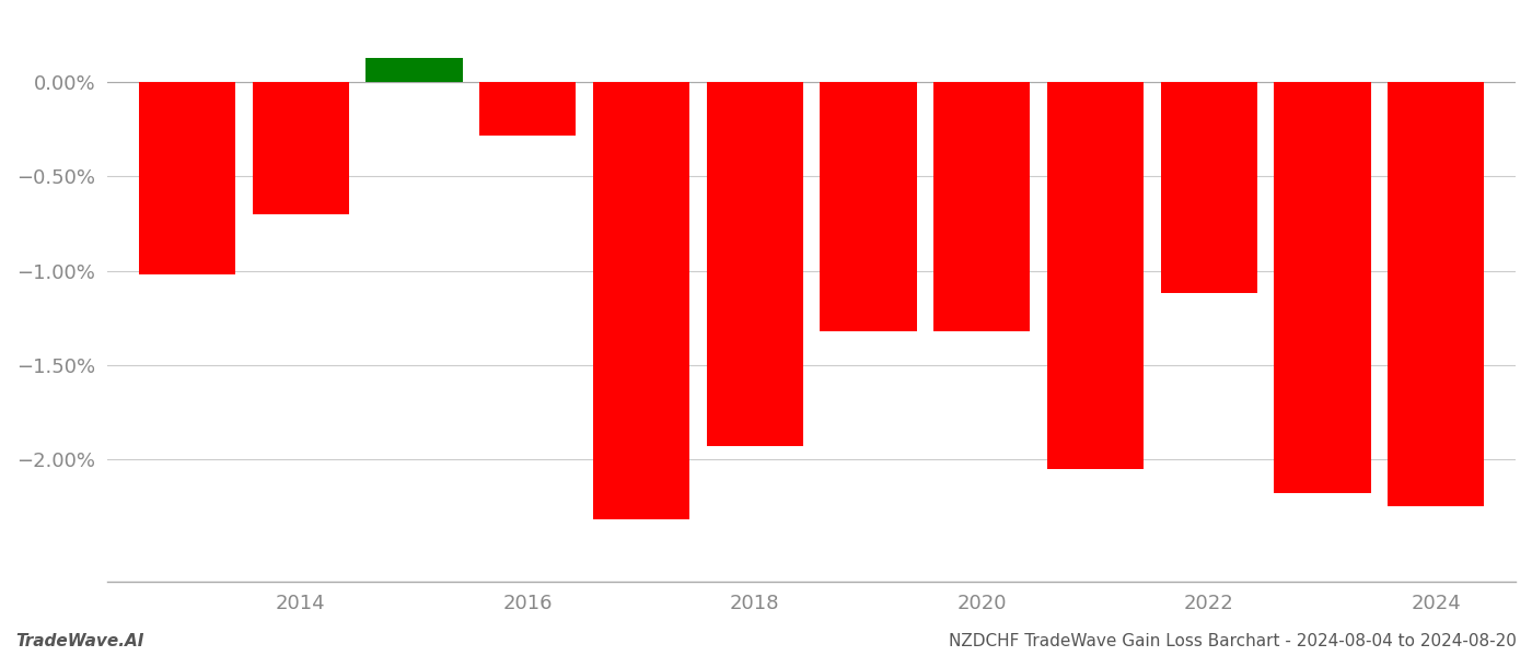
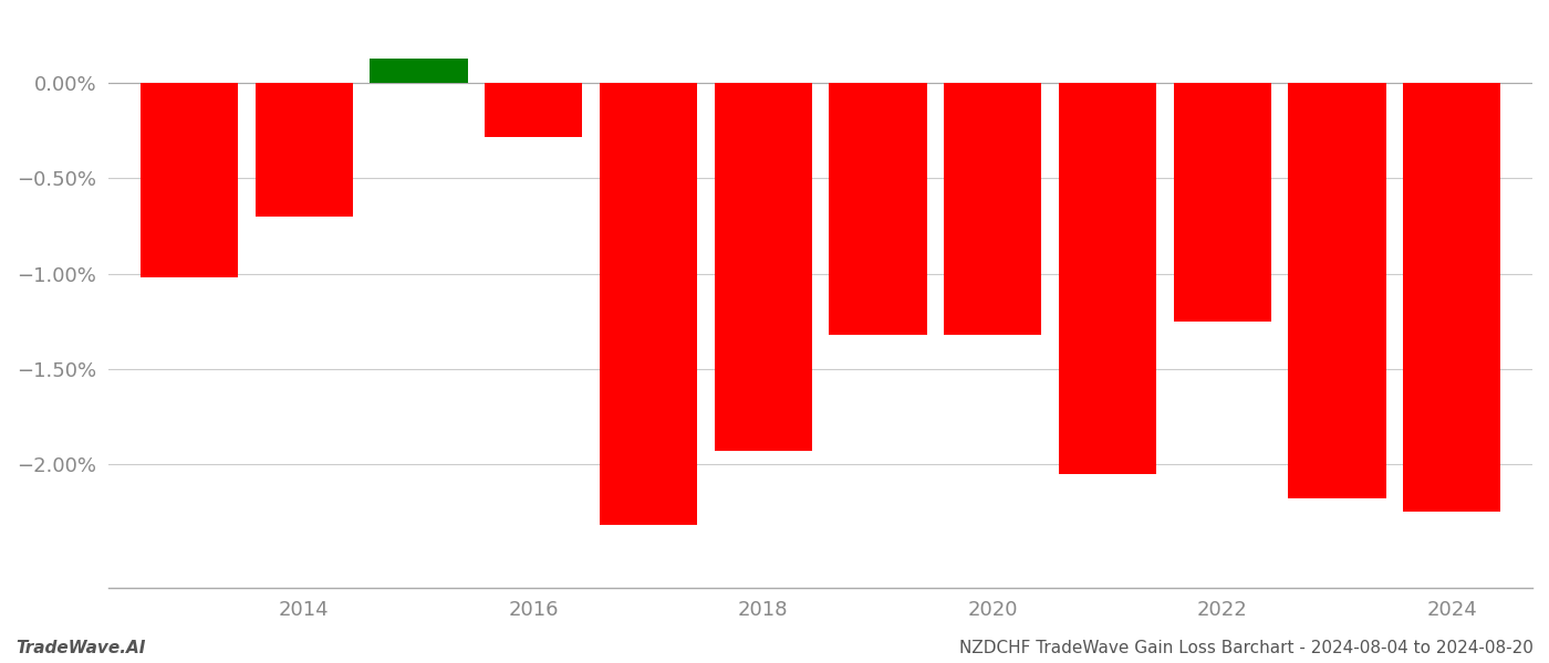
2022: -1.12% -> -1.25%
